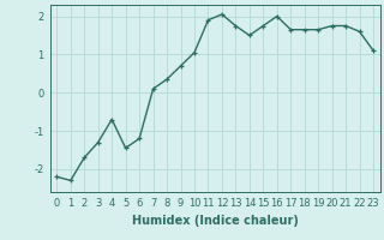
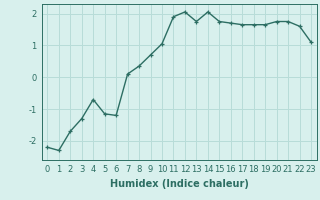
5: -1.45 -> -1.15
14: 1.50 -> 2.05
16: 2.00 -> 1.70
